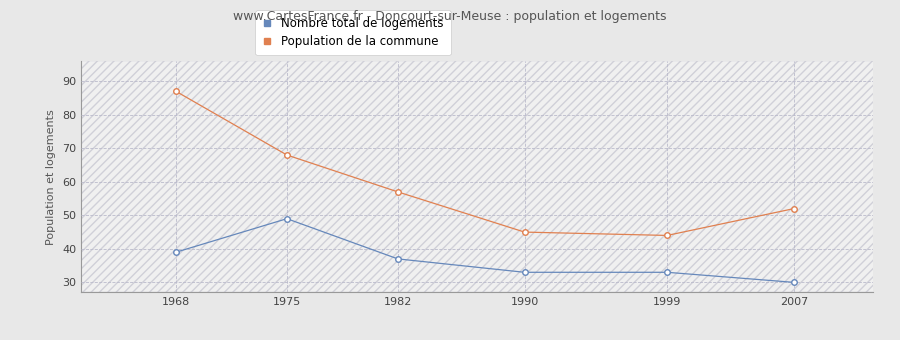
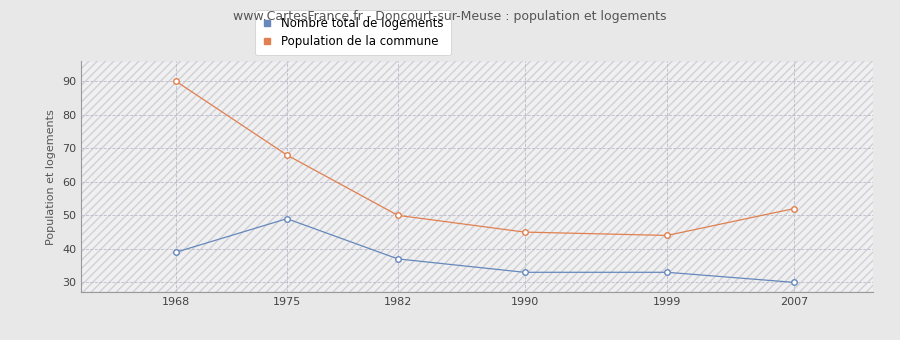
Population de la commune/1968: 87 -> 90
Population de la commune/1982: 57 -> 50
